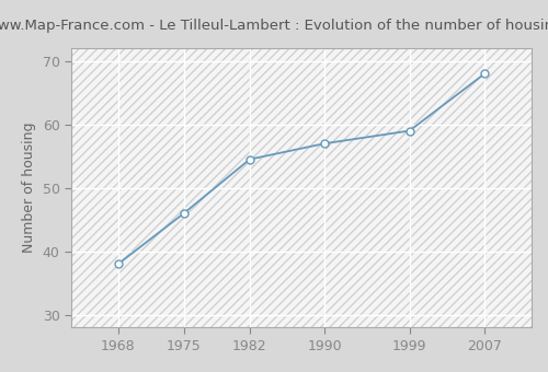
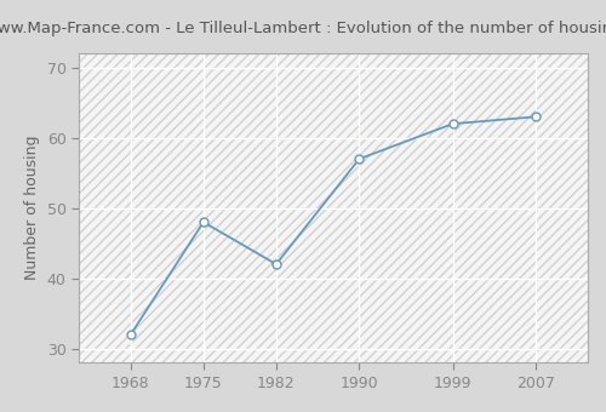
1968: 38.0 -> 32.0
1975: 46.0 -> 48.0
1982: 54.5 -> 42.0
1999: 59.0 -> 62.0
2007: 68.0 -> 63.0
